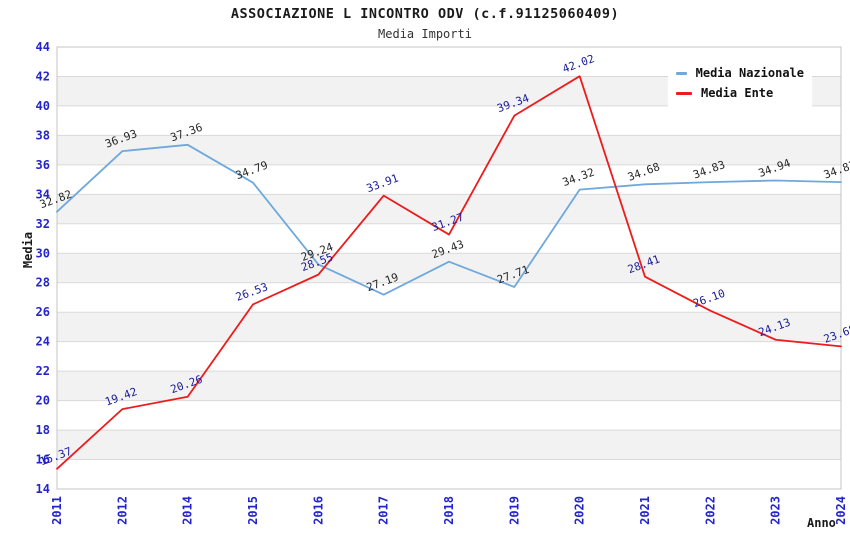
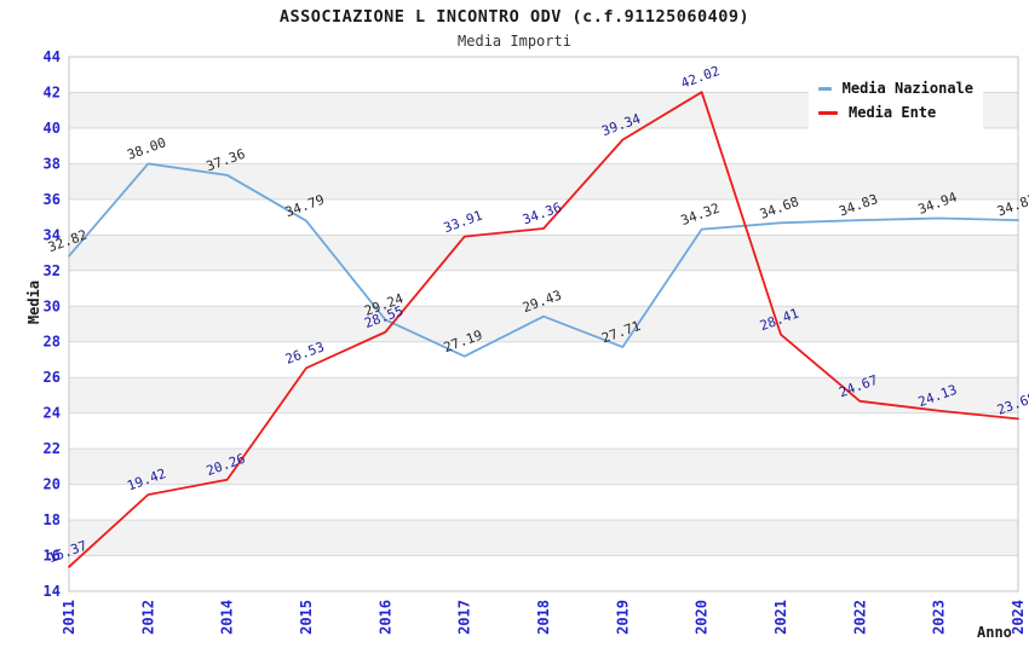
Media Nazionale/2012: 36.93 -> 38.00
Media Ente/2018: 31.27 -> 34.36
Media Ente/2022: 26.10 -> 24.67
